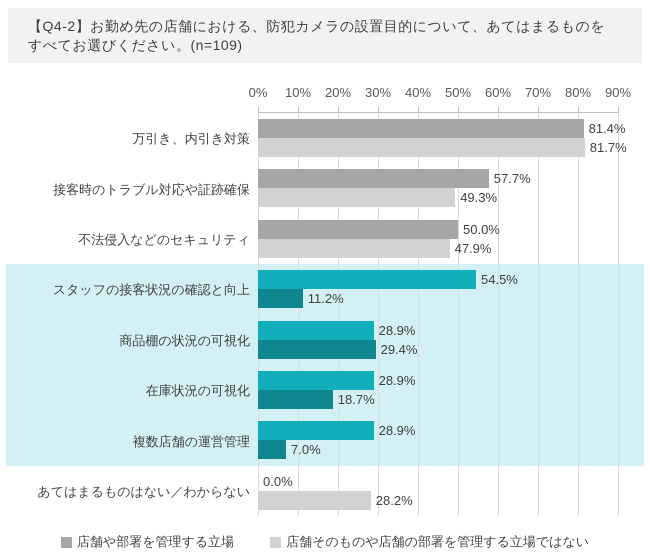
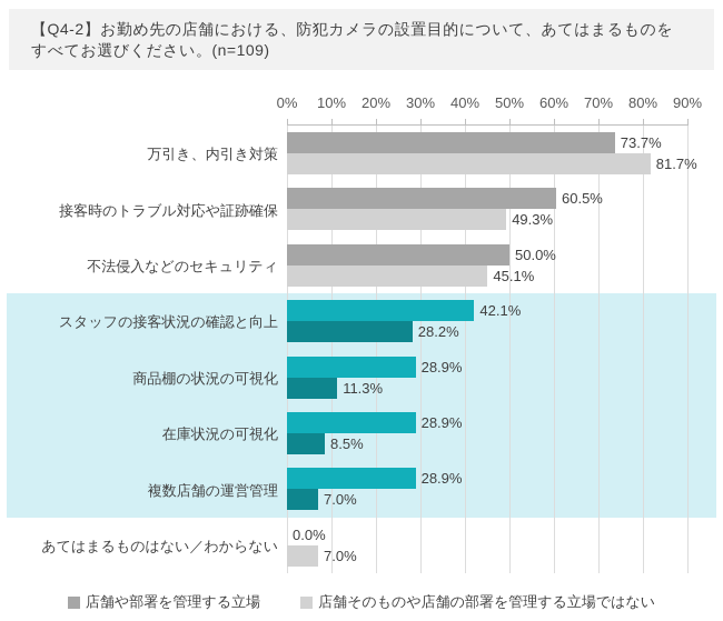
店舗や部署を管理する立場/万引き、内引き対策: 81.4% -> 73.7%
店舗や部署を管理する立場/接客時のトラブル対応や証跡確保: 57.7% -> 60.5%
店舗そのものや店舗の部署を管理する立場ではない/不法侵入などのセキュリティ: 47.9% -> 45.1%
店舗や部署を管理する立場/スタッフの接客状況の確認と向上: 54.5% -> 42.1%
店舗そのものや店舗の部署を管理する立場ではない/スタッフの接客状況の確認と向上: 11.2% -> 28.2%
店舗そのものや店舗の部署を管理する立場ではない/商品棚の状況の可視化: 29.4% -> 11.3%
店舗そのものや店舗の部署を管理する立場ではない/在庫状況の可視化: 18.7% -> 8.5%
店舗そのものや店舗の部署を管理する立場ではない/あてはまるものはない／わからない: 28.2% -> 7.0%
